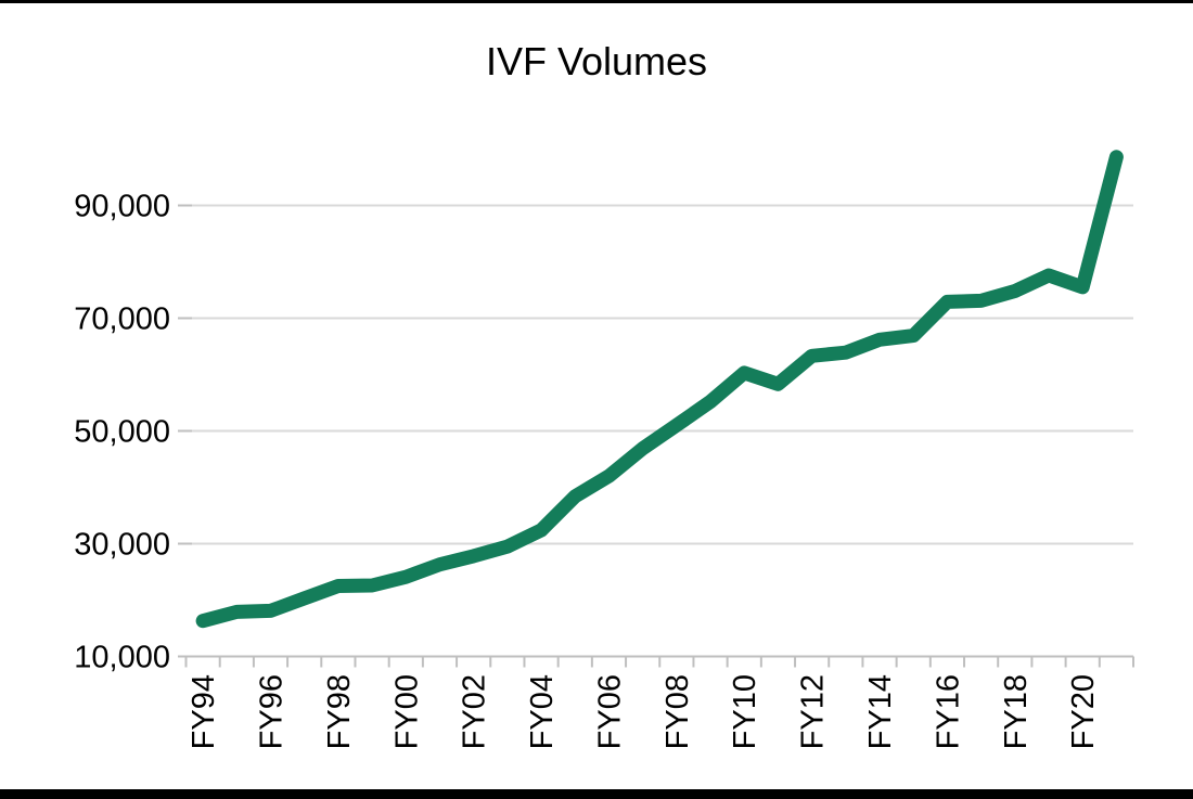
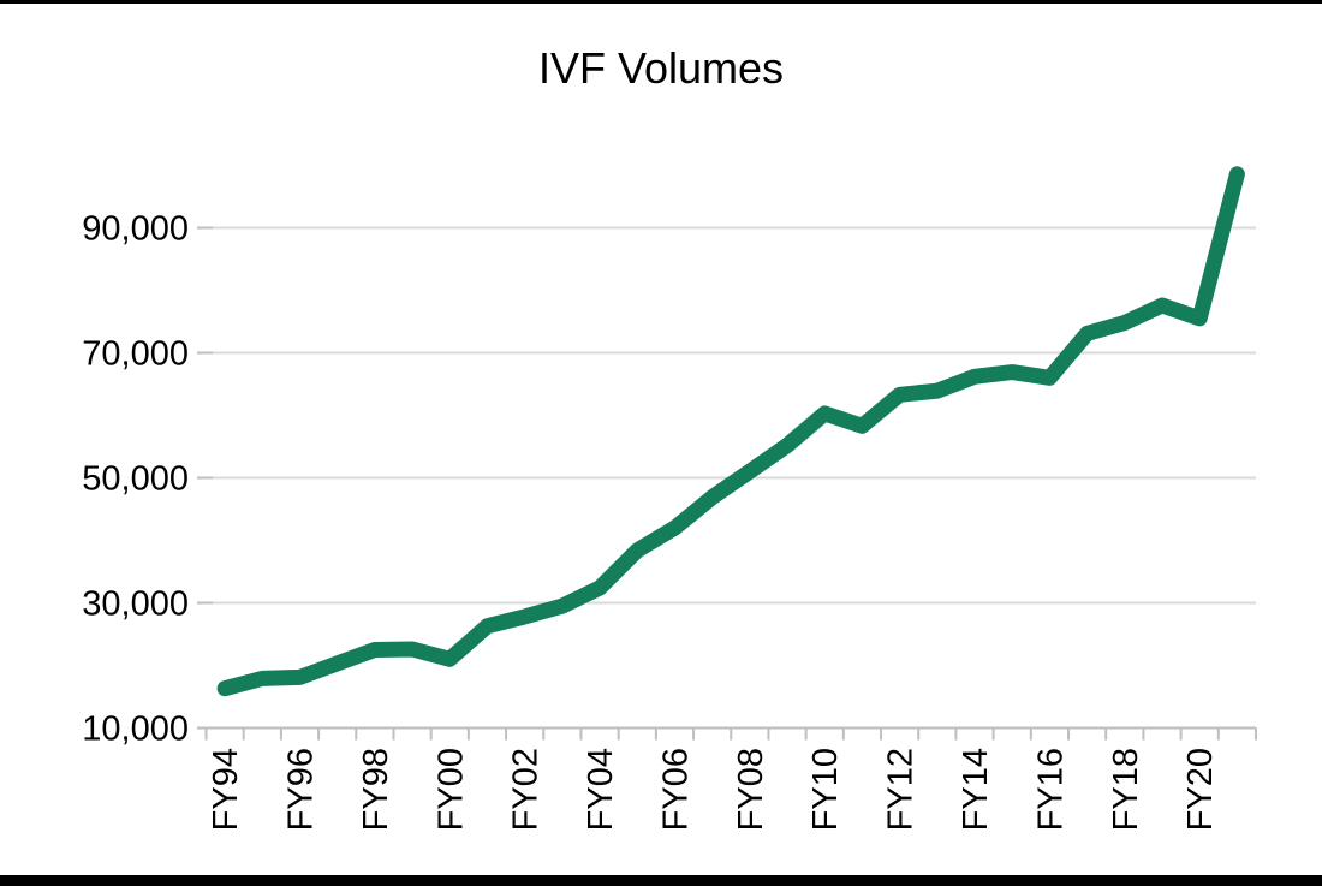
FY00: 24000 -> 21000
FY16: 73000 -> 66000
